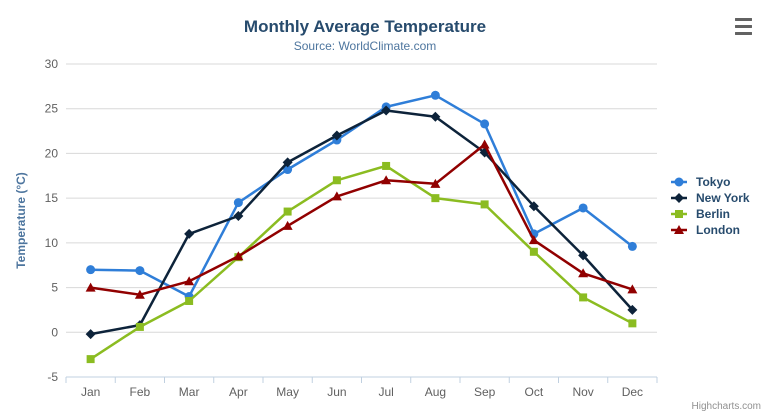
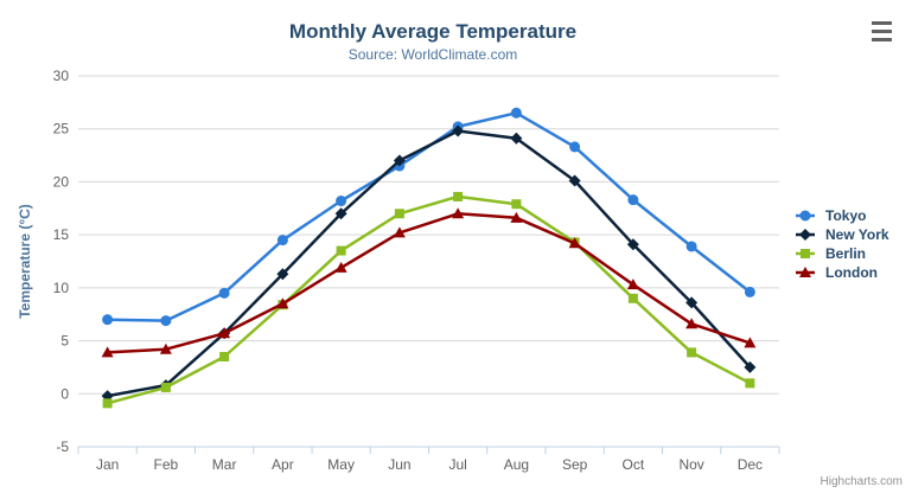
Berlin/Jan: -3 -> -1
London/Jan: 5 -> 4
Tokyo/Mar: 4 -> 10
New York/Mar: 11 -> 6
New York/Apr: 13 -> 11
New York/May: 19 -> 17
Berlin/Aug: 15 -> 18
London/Sep: 21 -> 14
Tokyo/Oct: 11 -> 18
